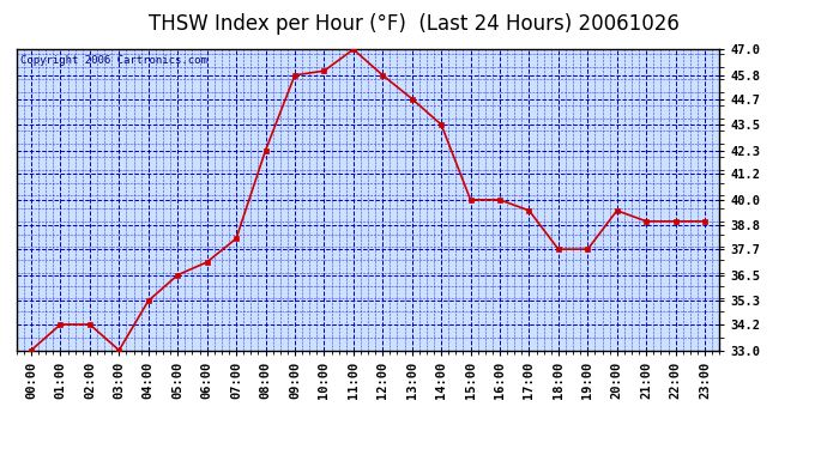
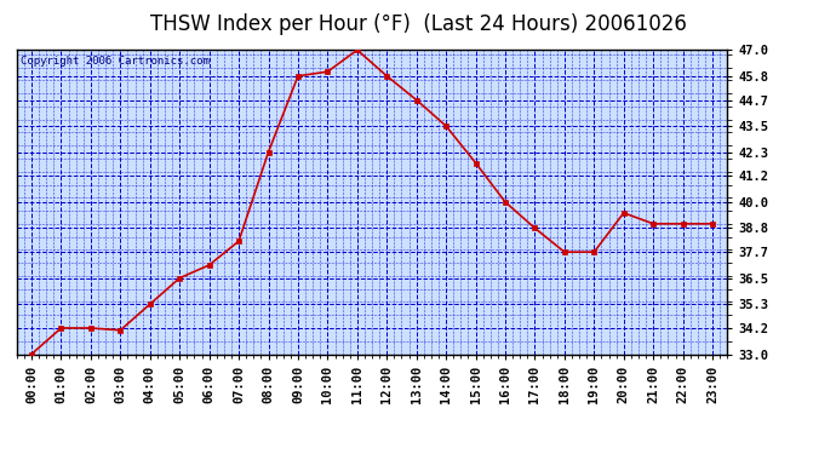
03:00: 33.0 -> 34.1
15:00: 40.0 -> 41.8
17:00: 39.5 -> 38.8
